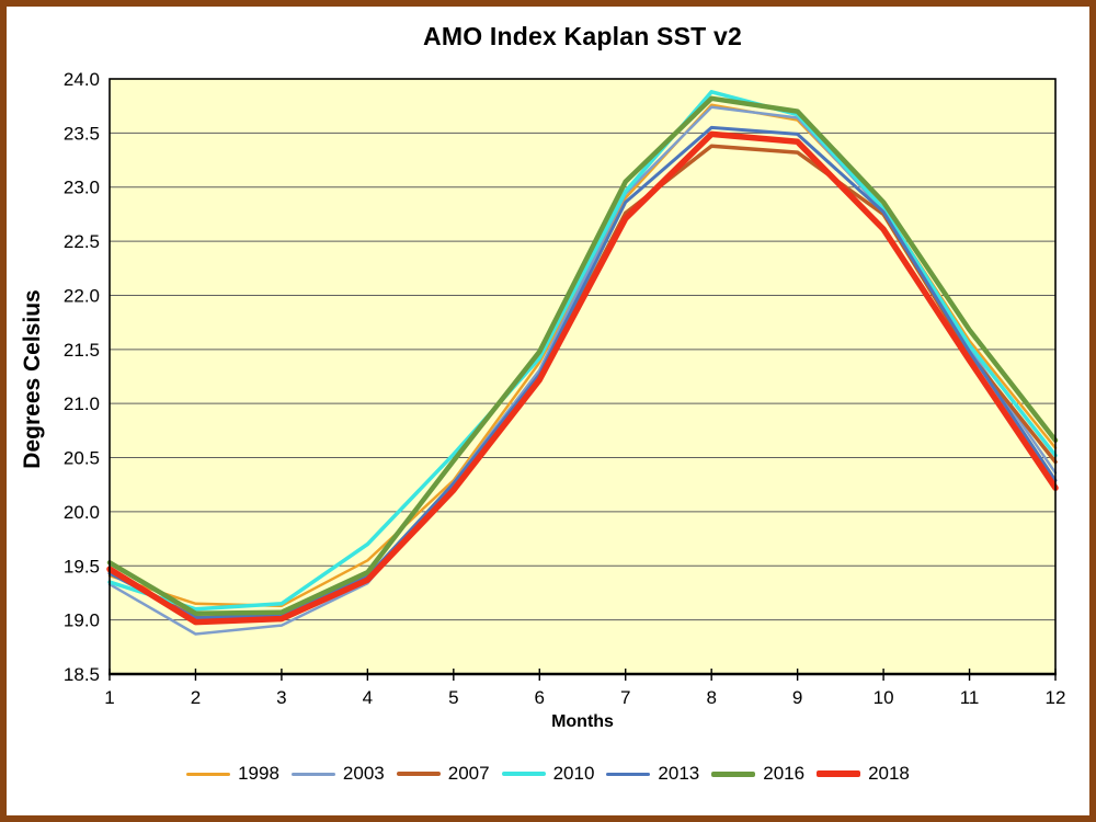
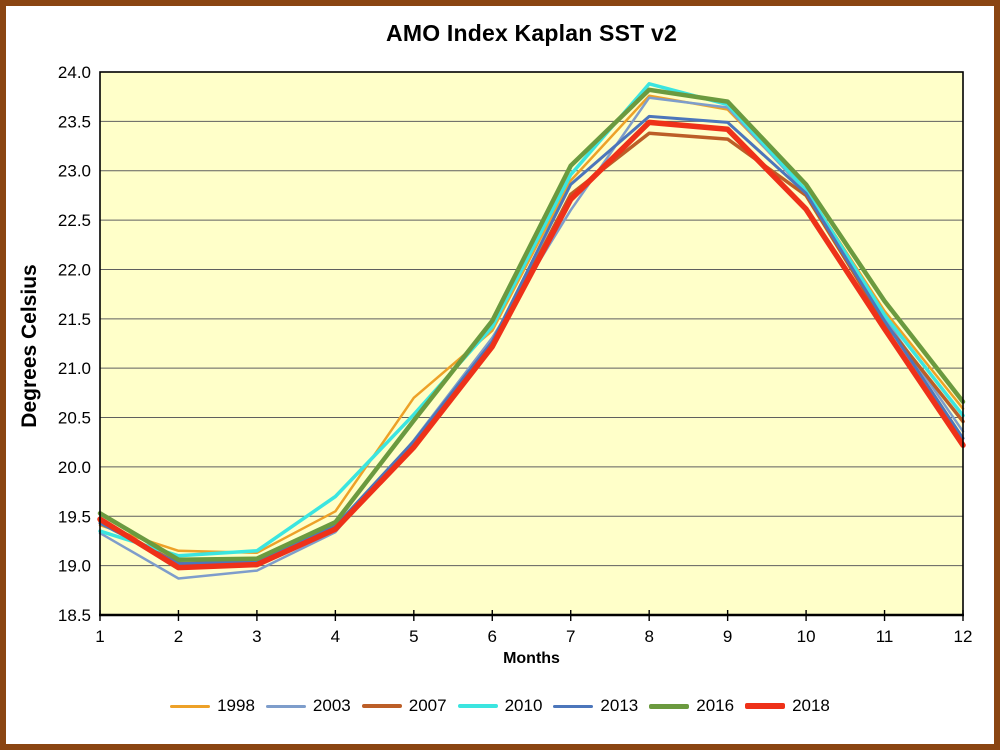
1998/5: 20.3 -> 20.7
2003/7: 22.9 -> 22.6
